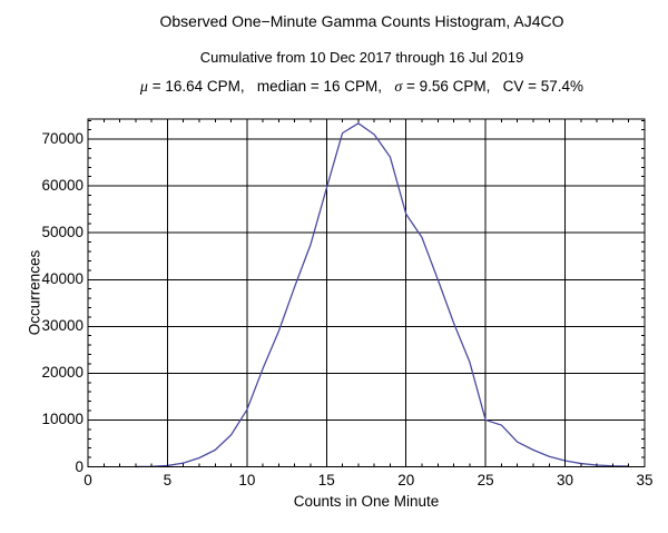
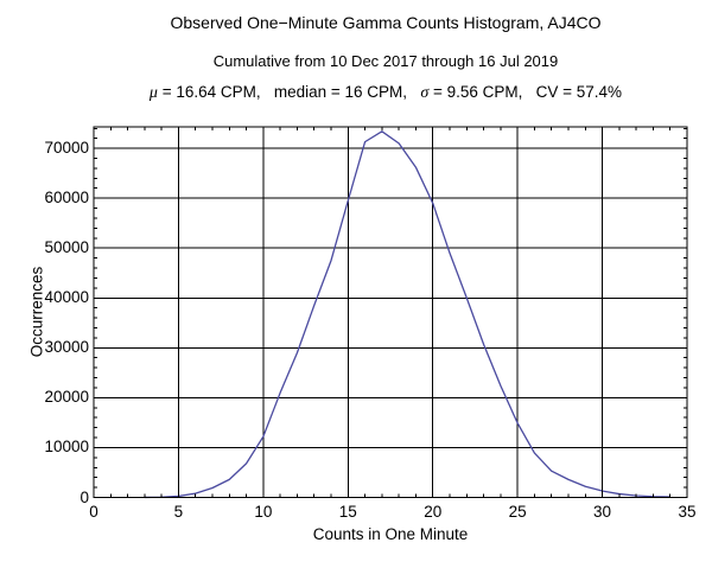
20: 54000 -> 59000
25: 10000 -> 15000
